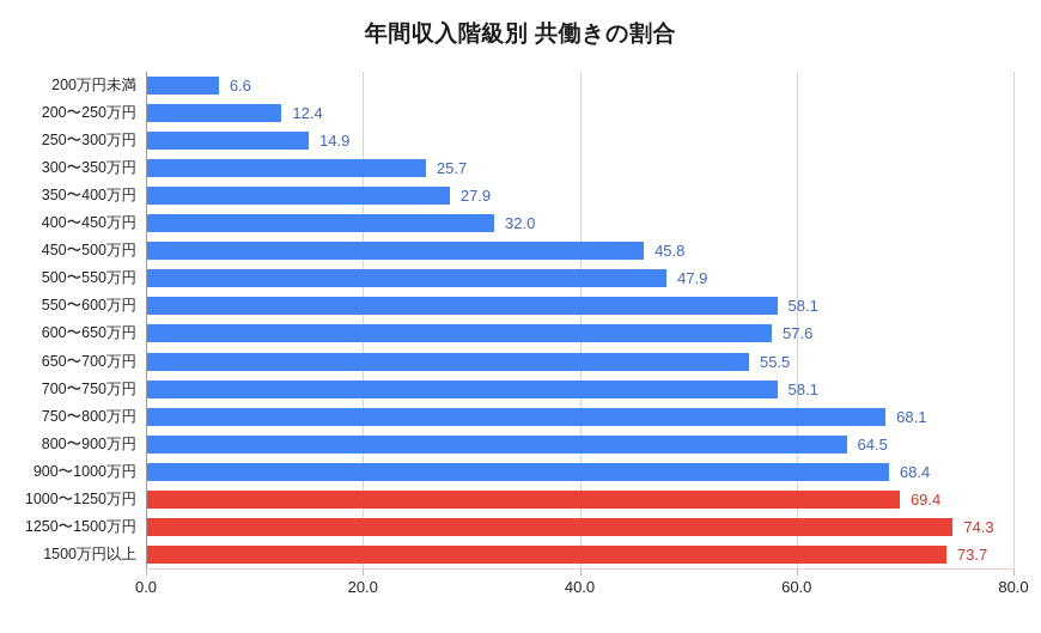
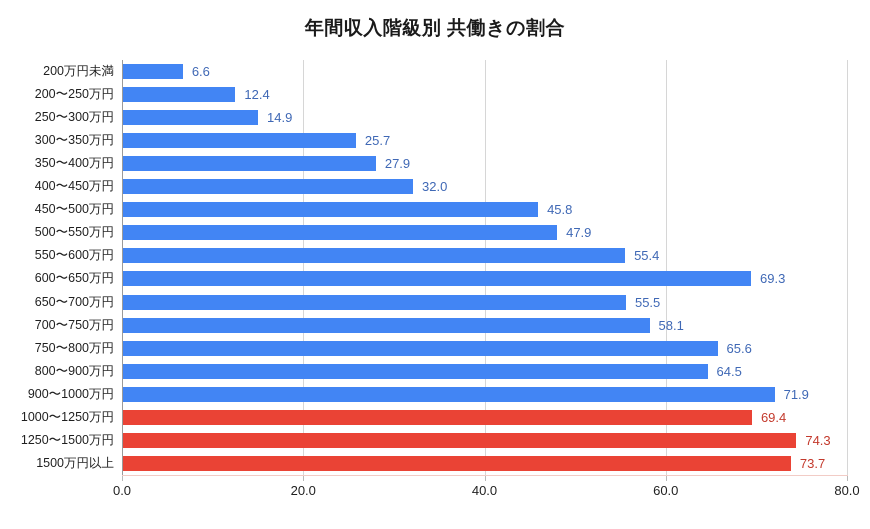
550〜600万円: 58.1 -> 55.4
600〜650万円: 57.6 -> 69.3
750〜800万円: 68.1 -> 65.6
900〜1000万円: 68.4 -> 71.9
